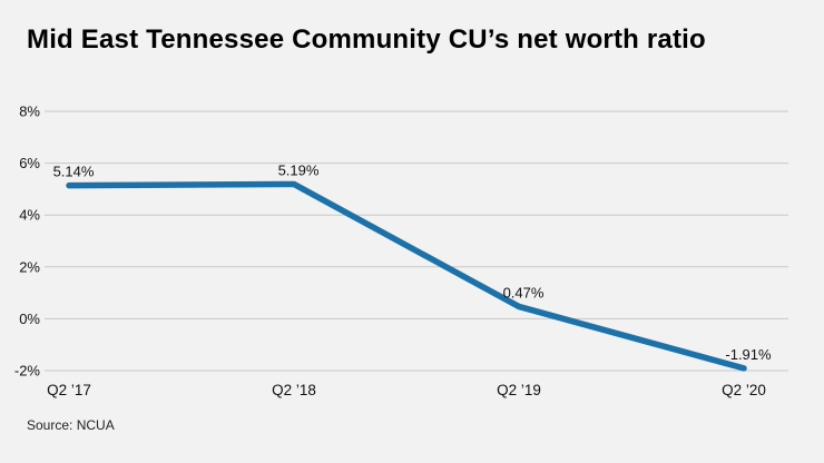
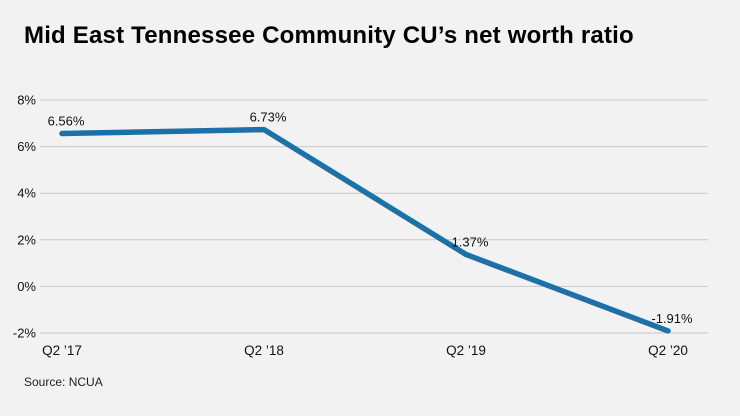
Q2 ’17: 5.14% -> 6.56%
Q2 ’18: 5.19% -> 6.73%
Q2 ’19: 0.47% -> 1.37%
